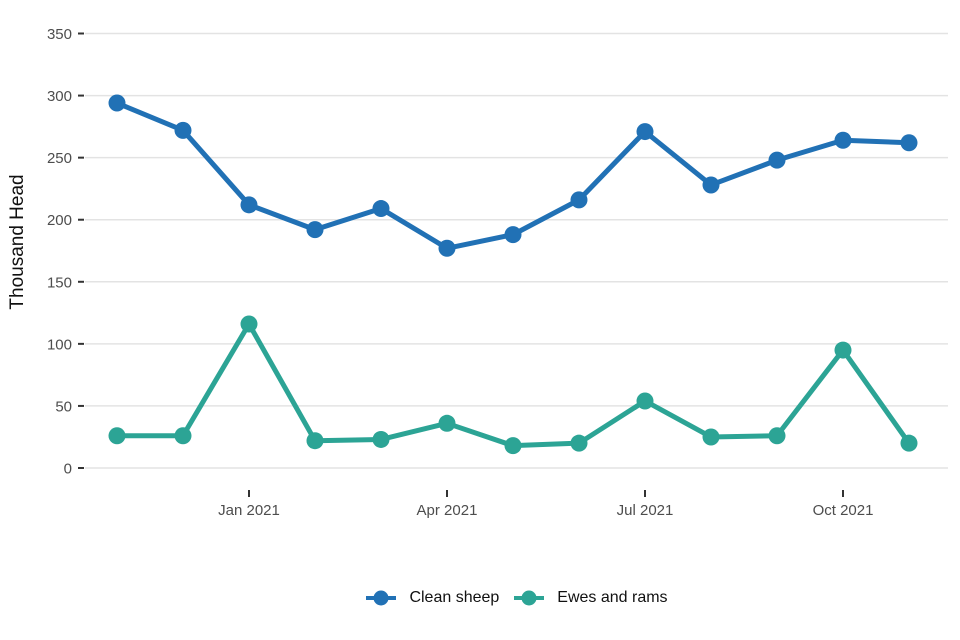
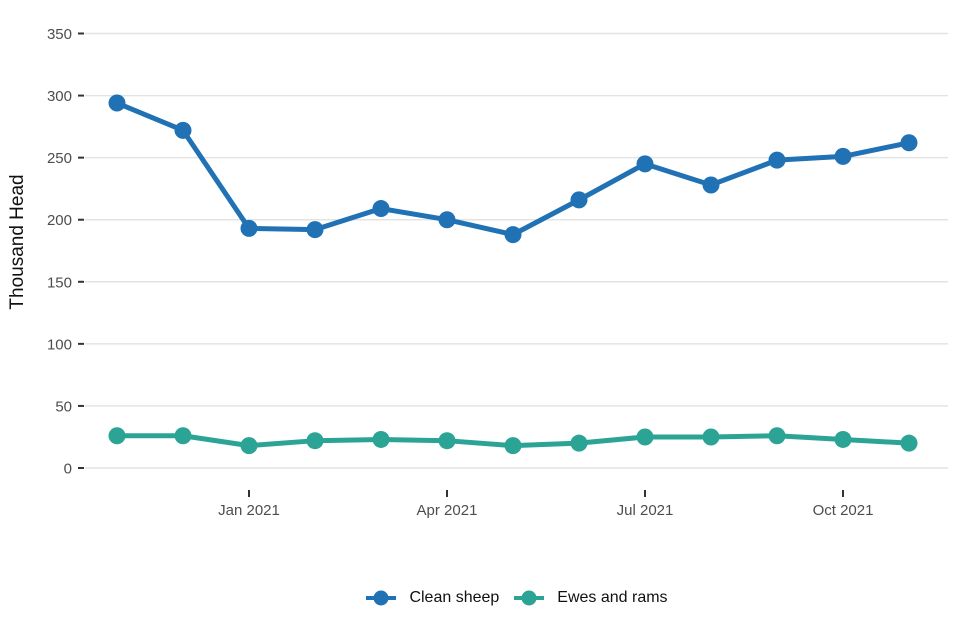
Clean sheep/Jan 2021: 212 -> 193
Ewes and rams/Jan 2021: 116 -> 18
Clean sheep/Apr 2021: 177 -> 200
Ewes and rams/Apr 2021: 36 -> 22
Clean sheep/Jul 2021: 271 -> 245
Ewes and rams/Jul 2021: 54 -> 25
Clean sheep/Oct 2021: 264 -> 251
Ewes and rams/Oct 2021: 95 -> 23
